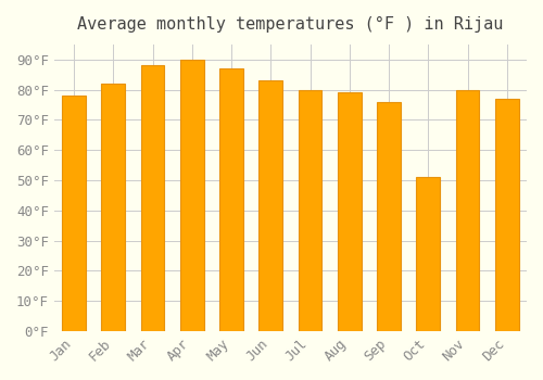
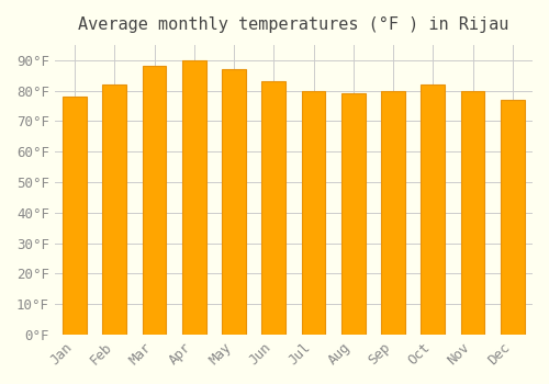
Sep: 76°F -> 80°F
Oct: 51°F -> 82°F
